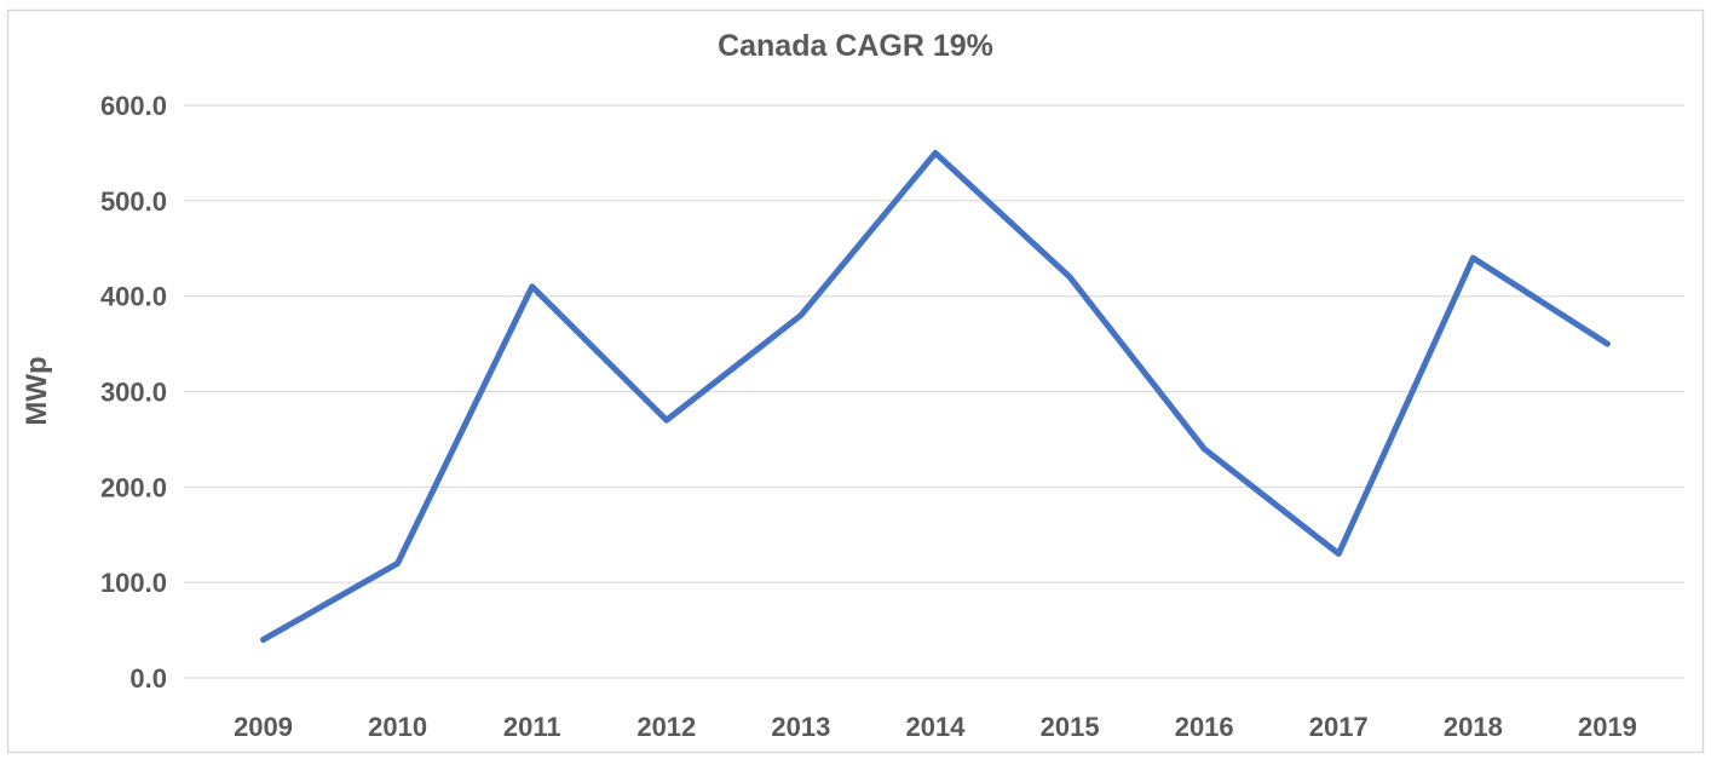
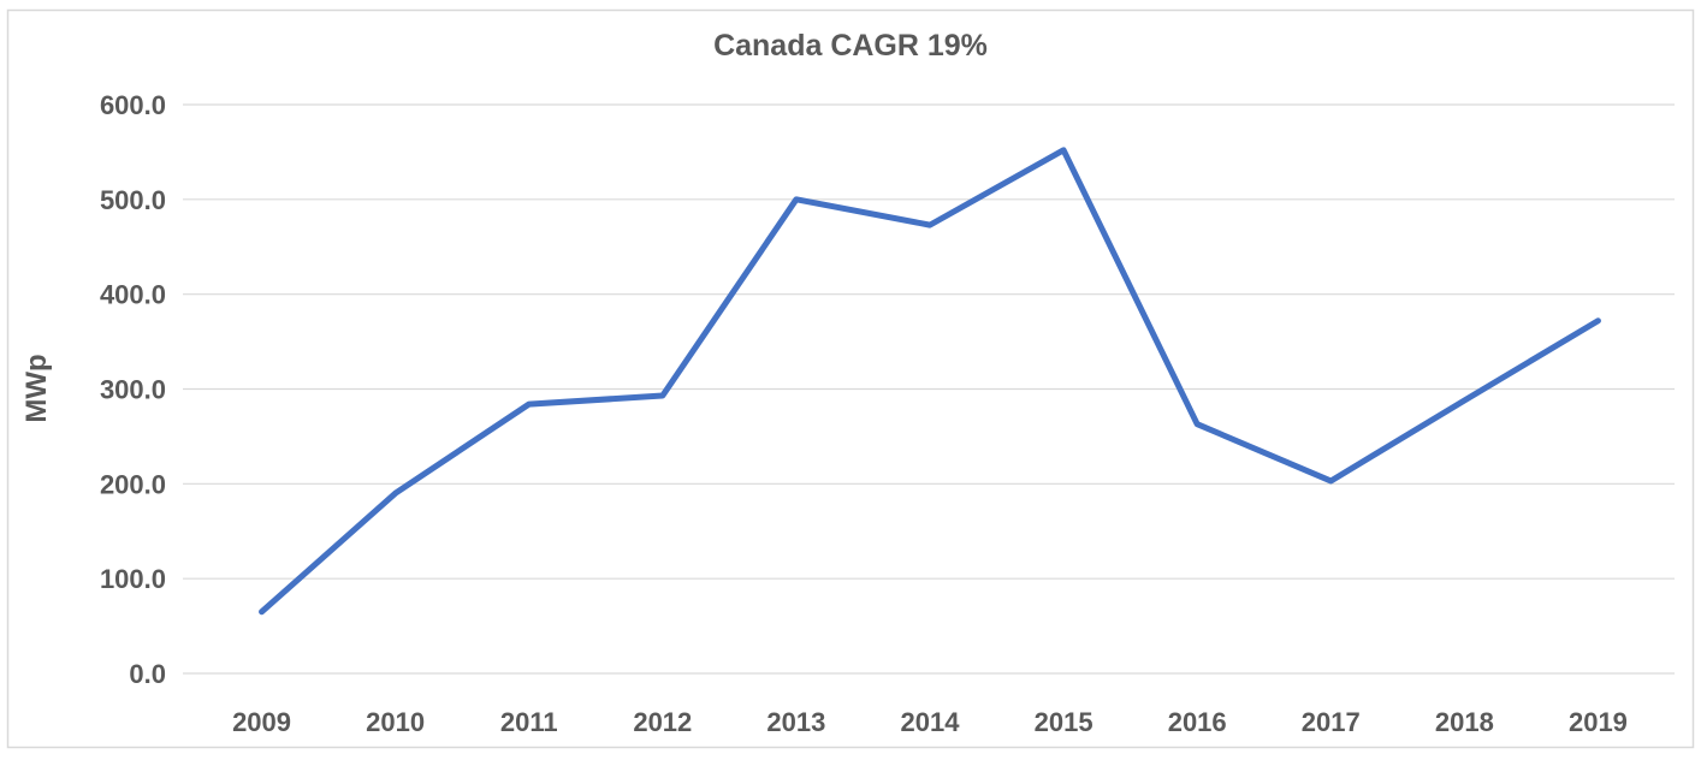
2009: 40 -> 60
2010: 120 -> 190
2011: 410 -> 280
2012: 270 -> 290
2013: 380 -> 500
2014: 550 -> 470
2015: 420 -> 550
2016: 240 -> 260
2017: 130 -> 200
2018: 440 -> 290
2019: 350 -> 370
